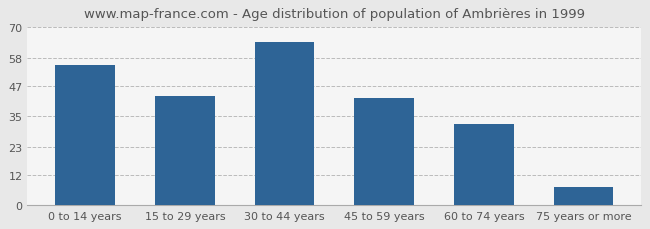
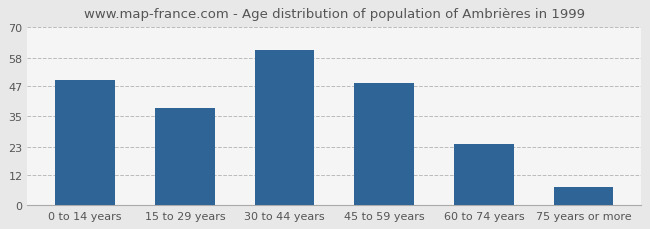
0 to 14 years: 55 -> 49
15 to 29 years: 43 -> 38
30 to 44 years: 64 -> 61
45 to 59 years: 42 -> 48
60 to 74 years: 32 -> 24
